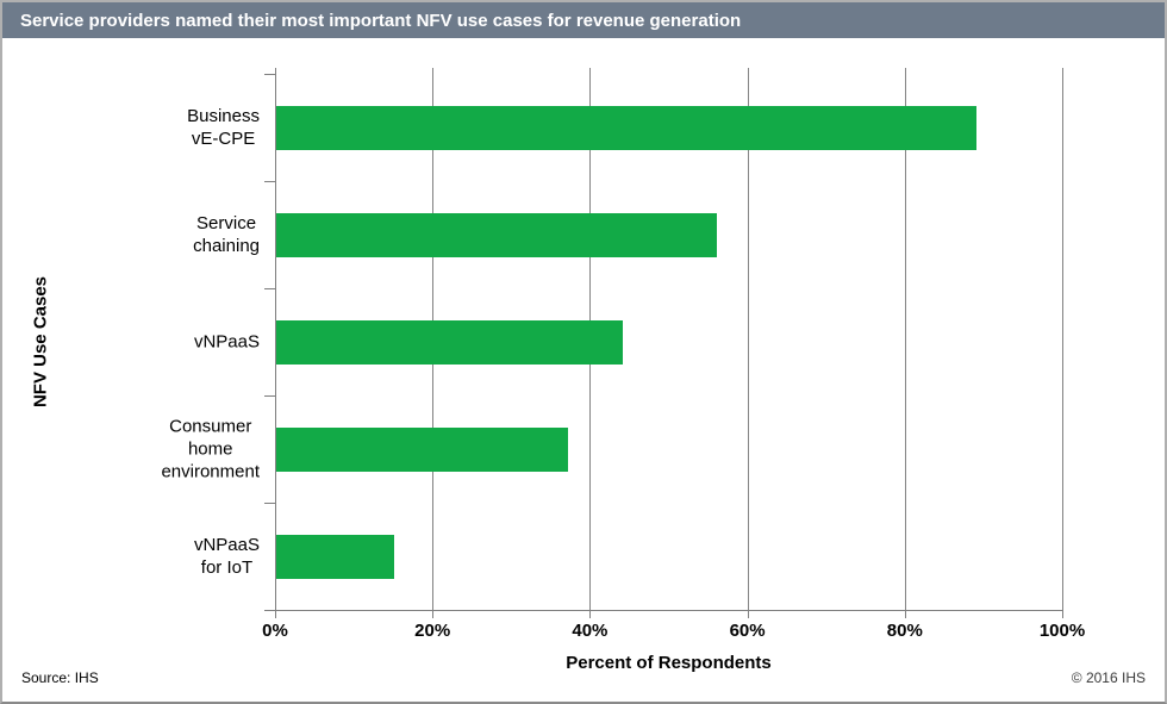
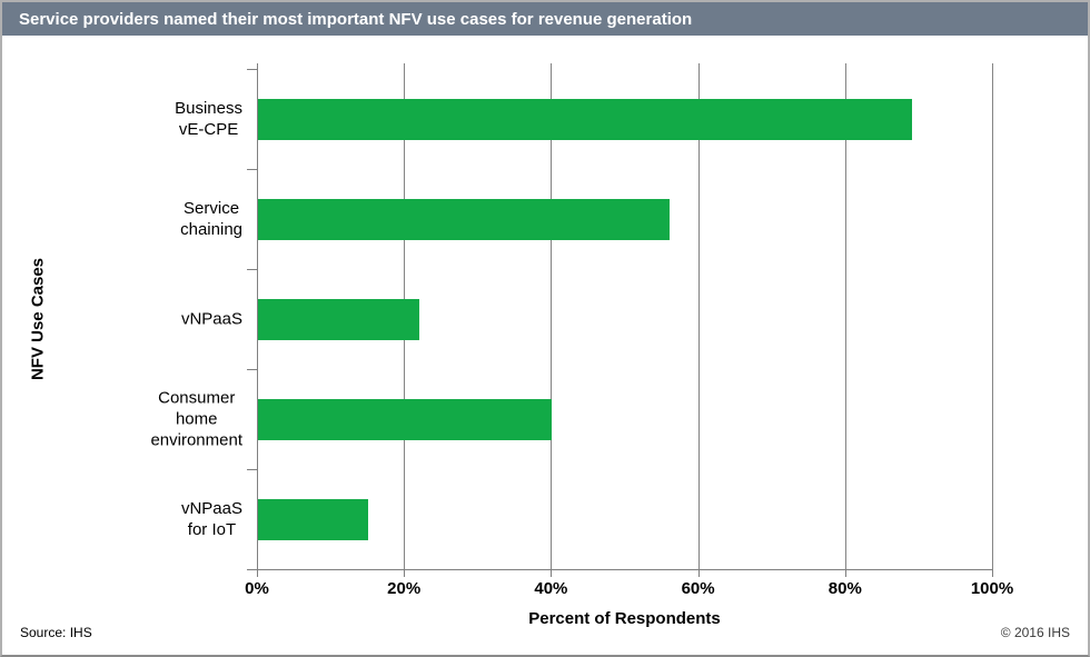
vNPaaS: 44% -> 22%
Consumer home environment: 37% -> 40%
